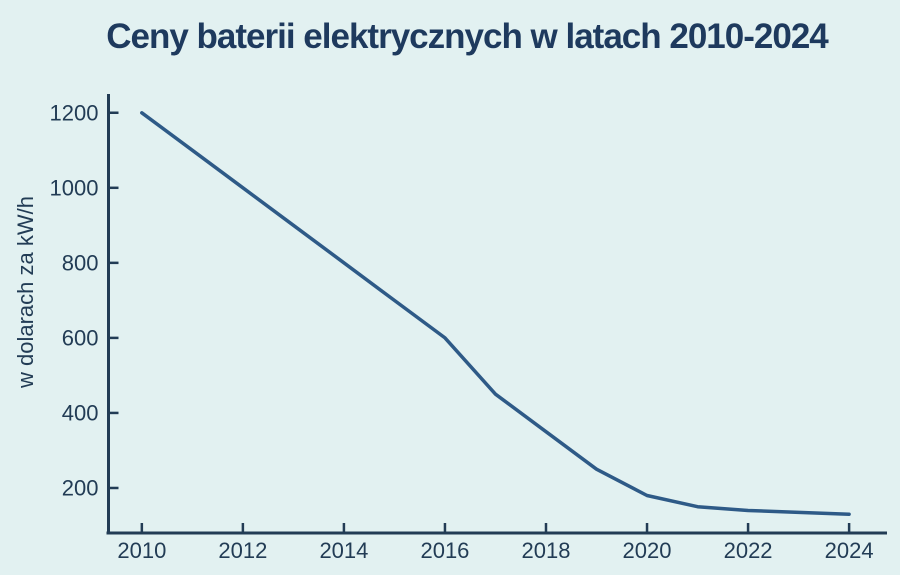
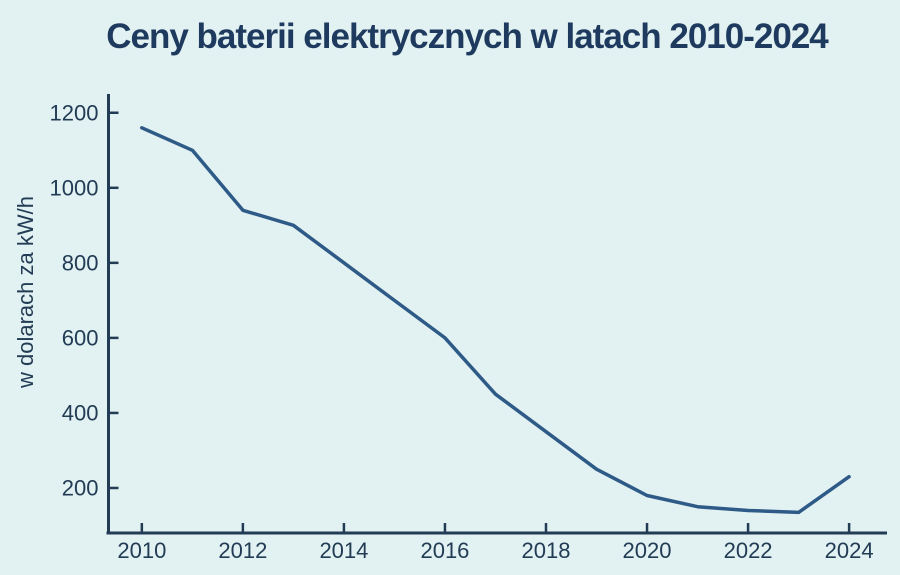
2010: 1200 -> 1160
2012: 1000 -> 940
2024: 130 -> 230
